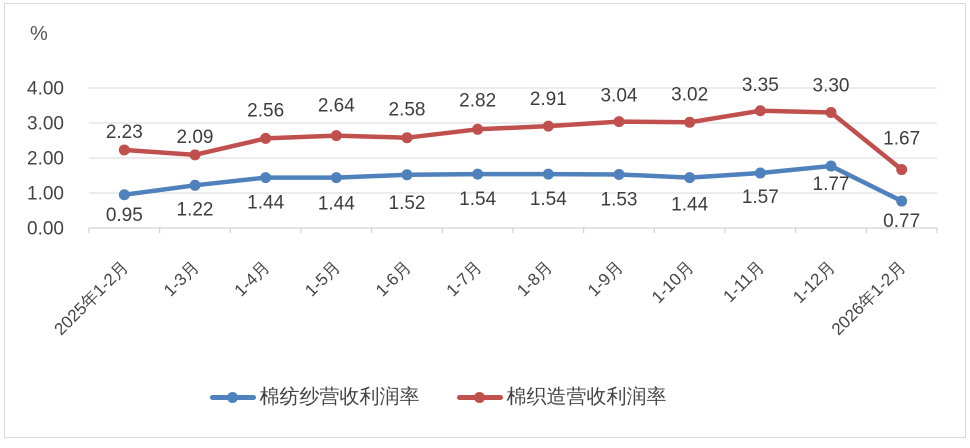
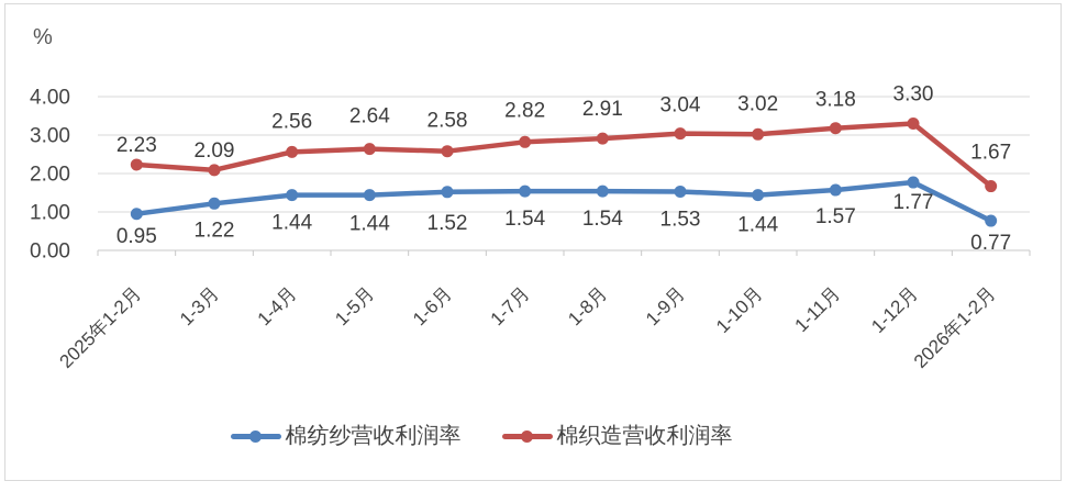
棉织造营收利润率/1-11月: 3.35 -> 3.18
